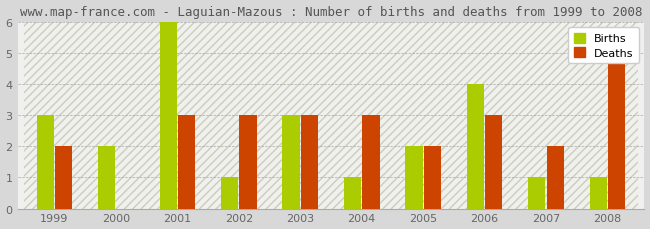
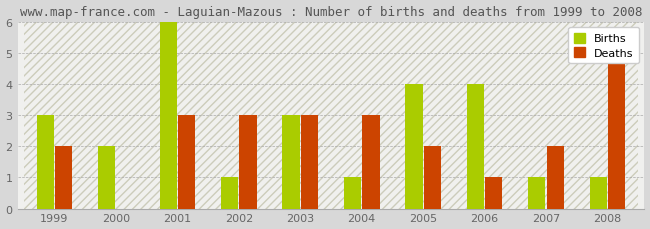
Births/2005: 2 -> 4
Deaths/2006: 3 -> 1
